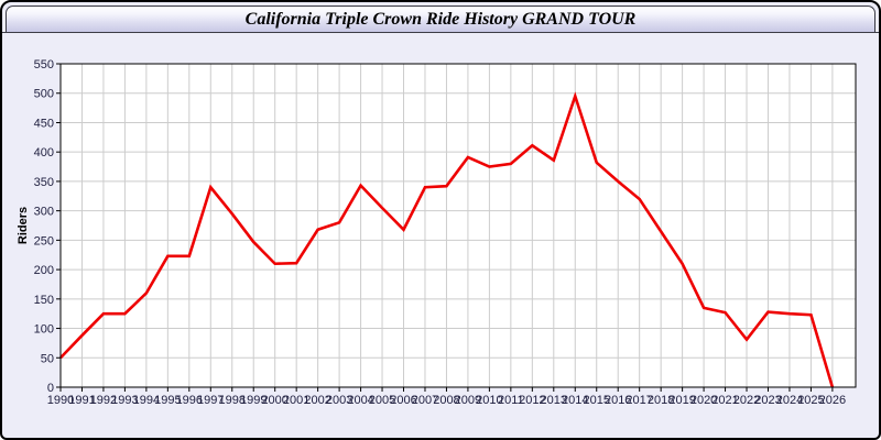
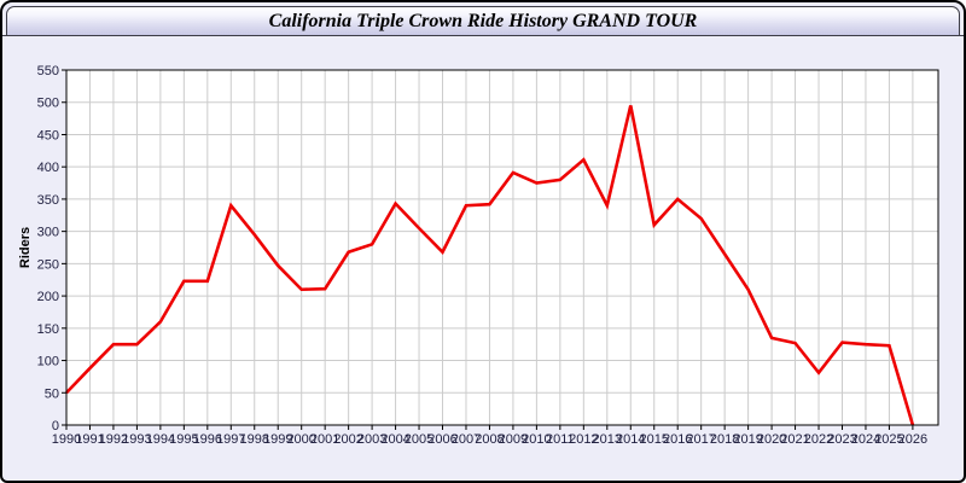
2013: 390 -> 340
2015: 380 -> 310
